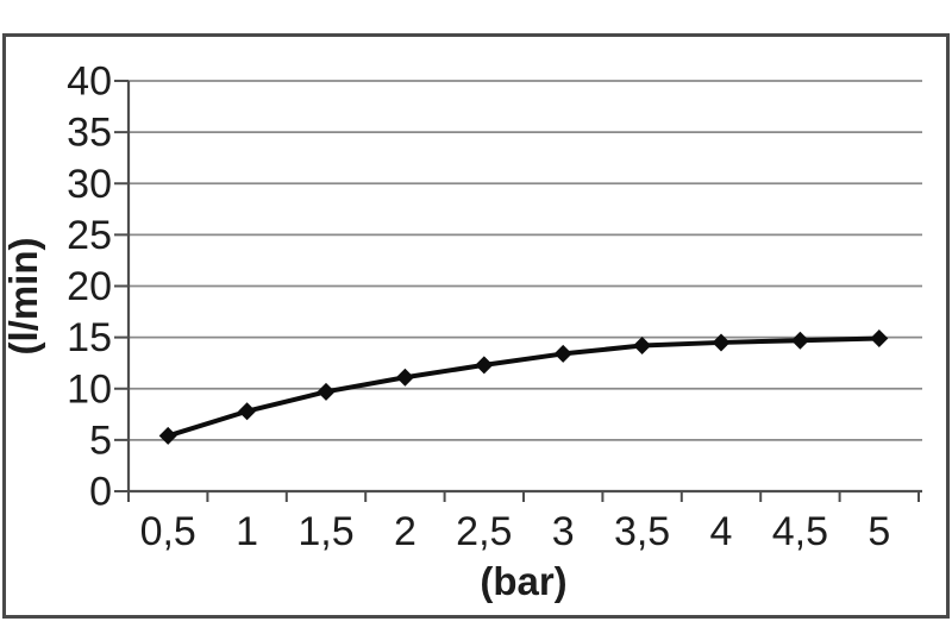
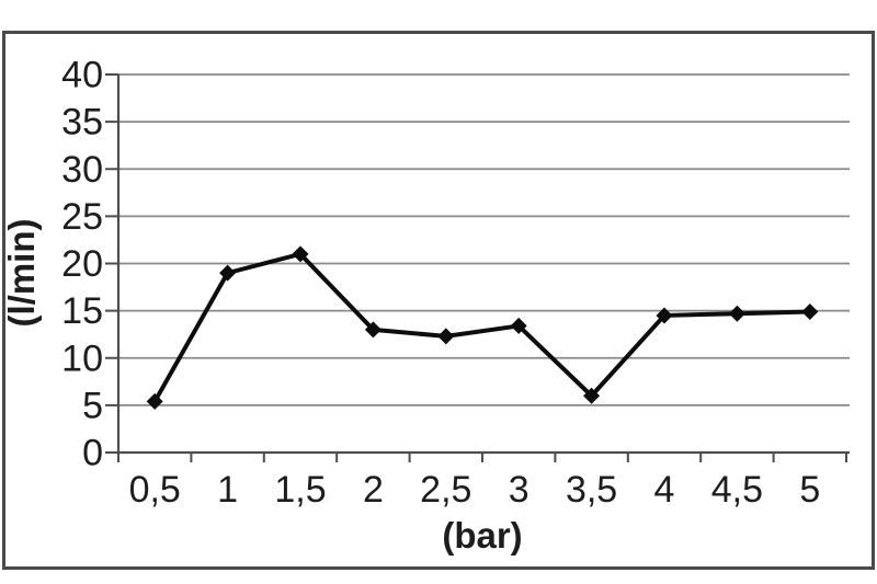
1: 8 -> 19
1,5: 10 -> 21
2: 11 -> 13
3,5: 14 -> 6
